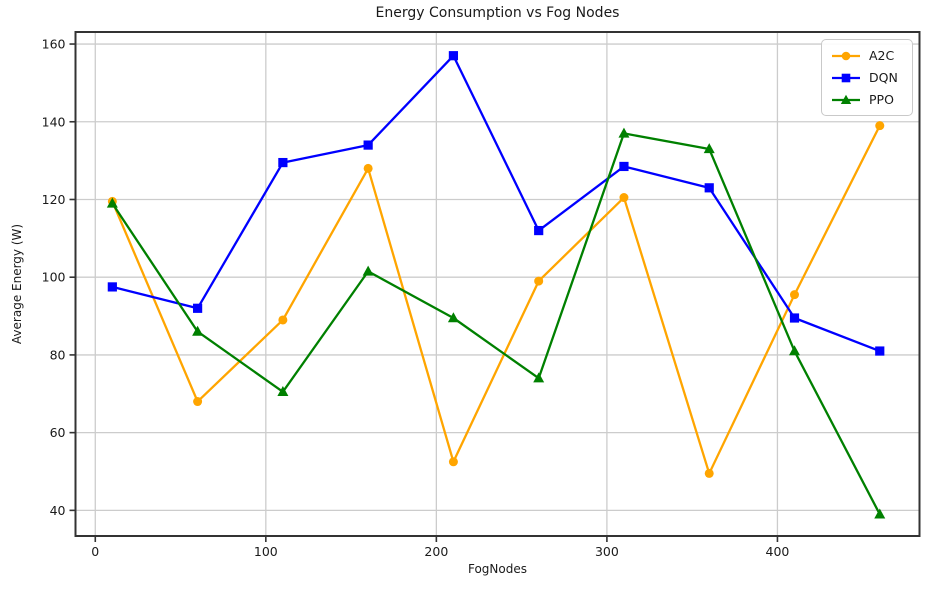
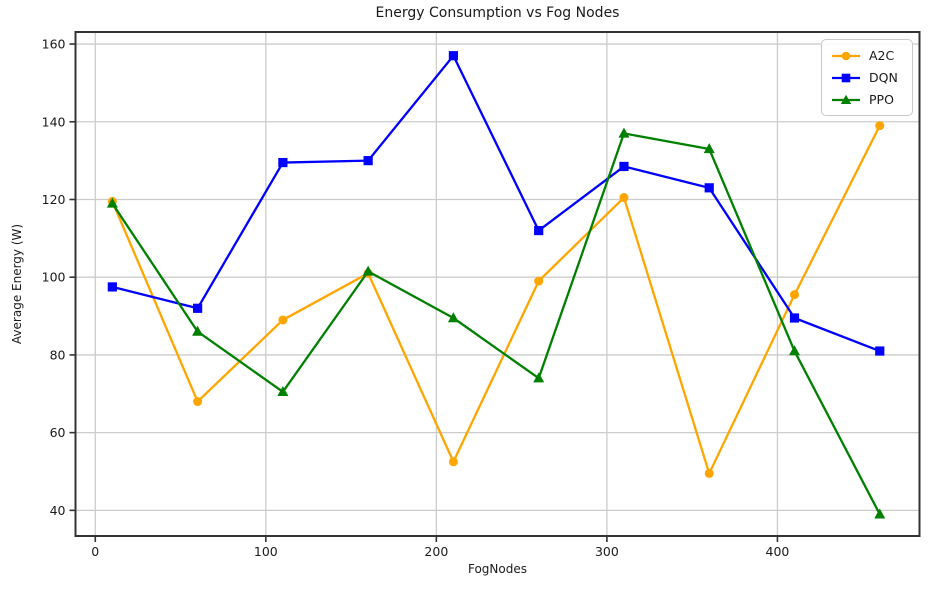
A2C/160: 128 -> 101
DQN/160: 134 -> 130
